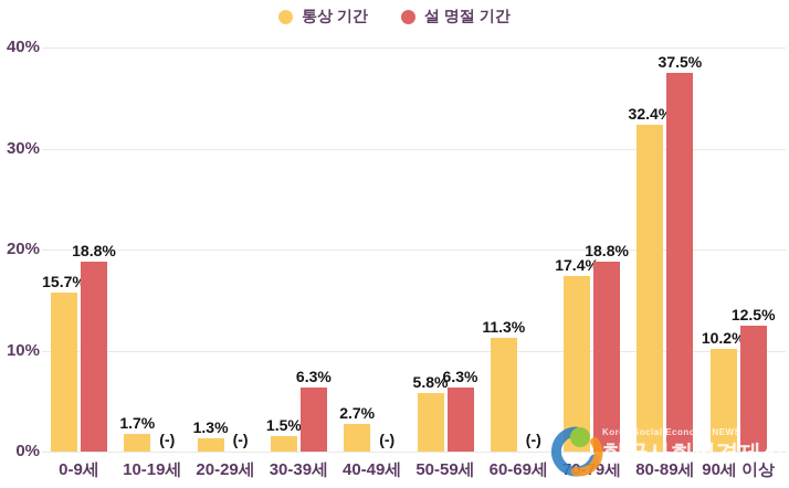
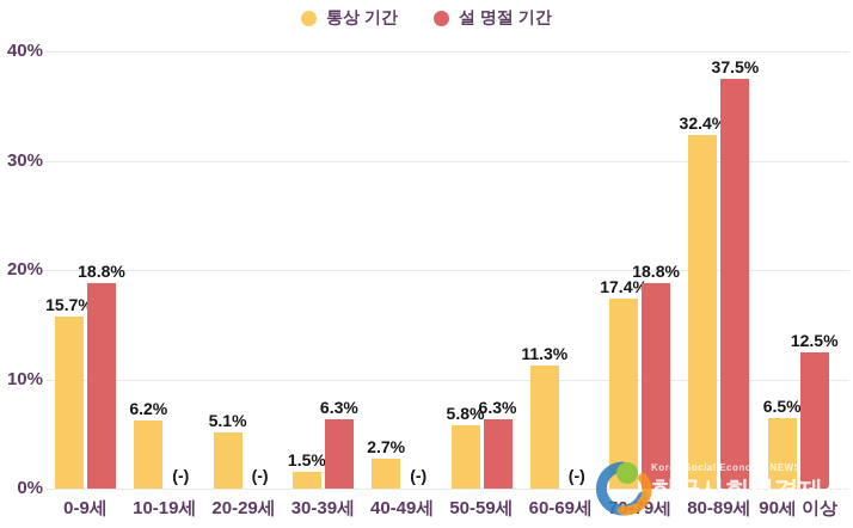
통상 기간/10-19세: 1.7% -> 6.2%
통상 기간/20-29세: 1.3% -> 5.1%
통상 기간/90세 이상: 10.2% -> 6.5%
